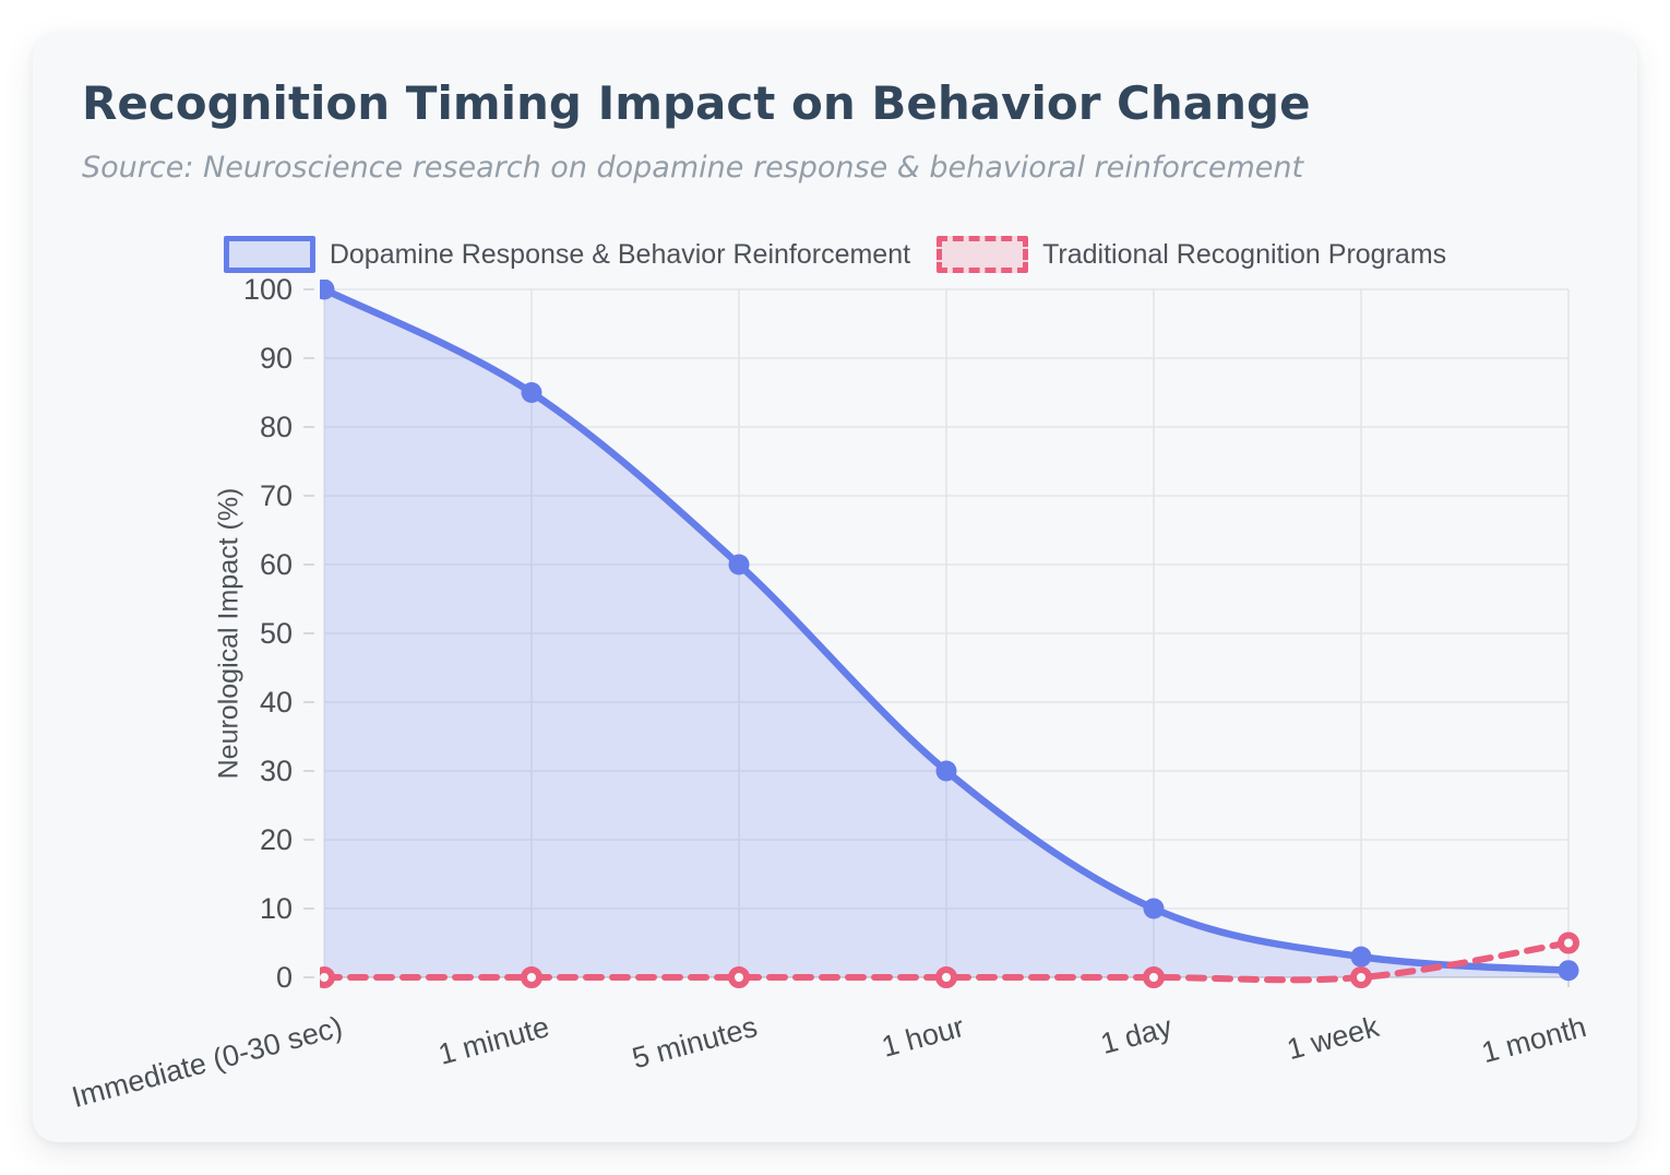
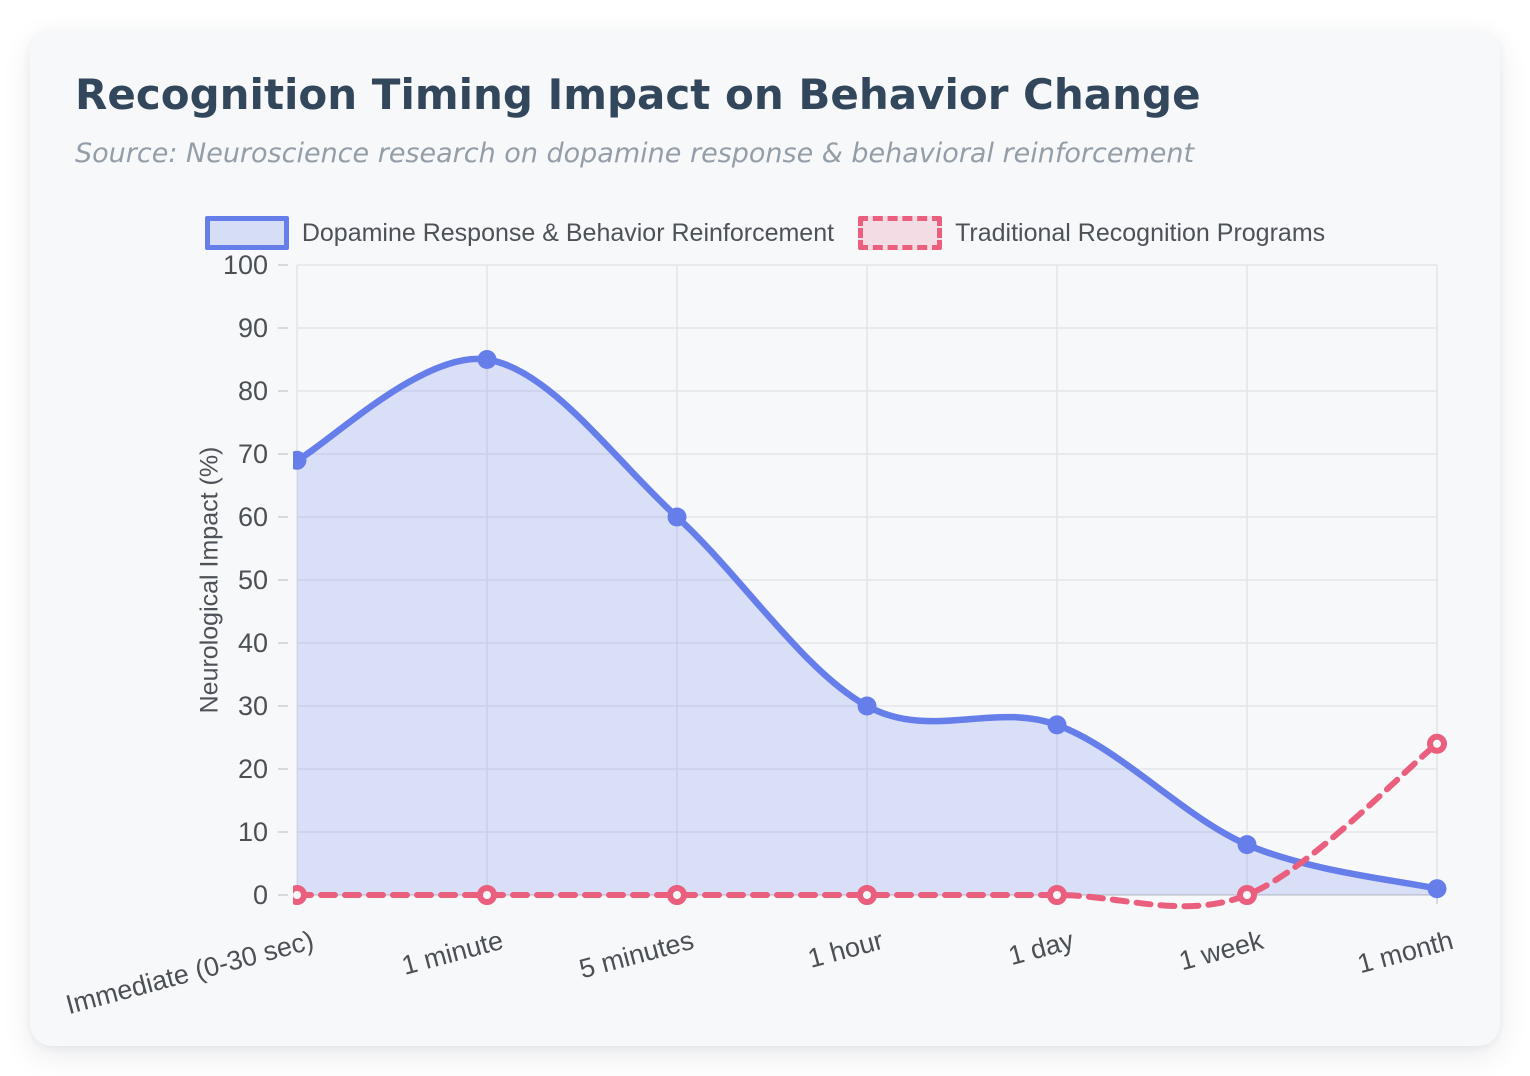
Dopamine Response & Behavior Reinforcement/Immediate (0-30 sec): 100 -> 69
Dopamine Response & Behavior Reinforcement/1 day: 10 -> 27
Dopamine Response & Behavior Reinforcement/1 week: 3 -> 8
Traditional Recognition Programs/1 month: 5 -> 24
